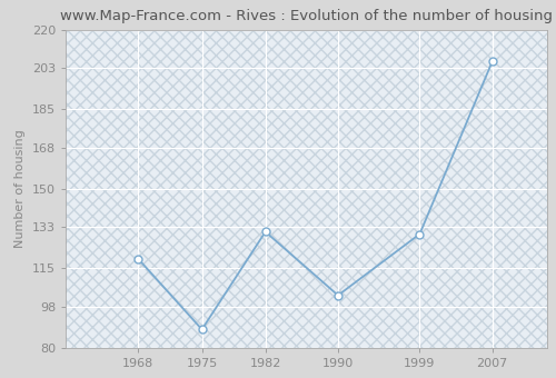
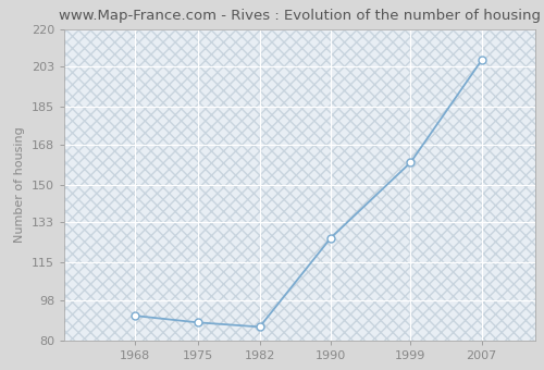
1968: 119 -> 91
1982: 131 -> 86
1990: 103 -> 126
1999: 130 -> 160
